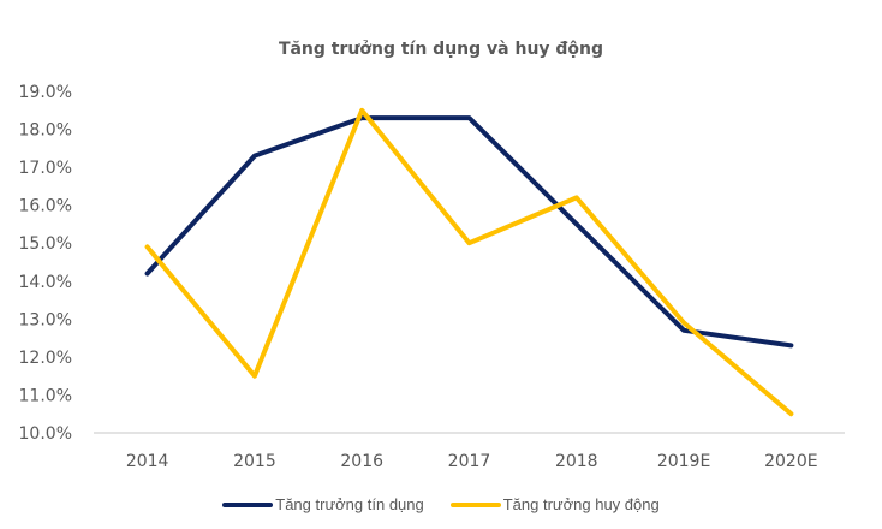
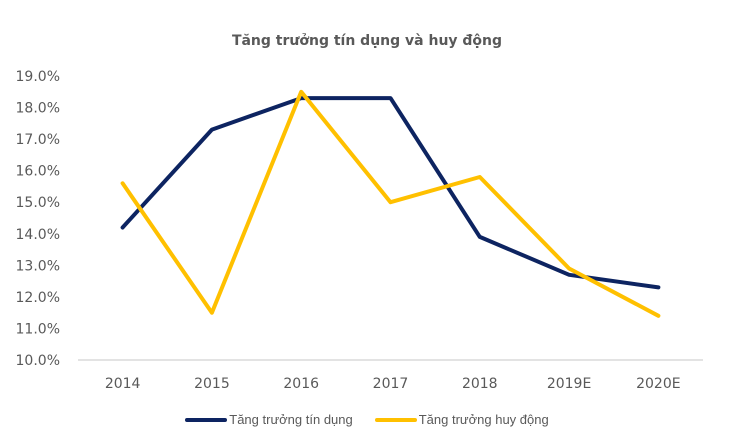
Tăng trưởng huy động/2014: 14.9% -> 15.6%
Tăng trưởng tín dụng/2018: 15.5% -> 13.9%
Tăng trưởng huy động/2018: 16.2% -> 15.8%
Tăng trưởng huy động/2020E: 10.5% -> 11.4%
